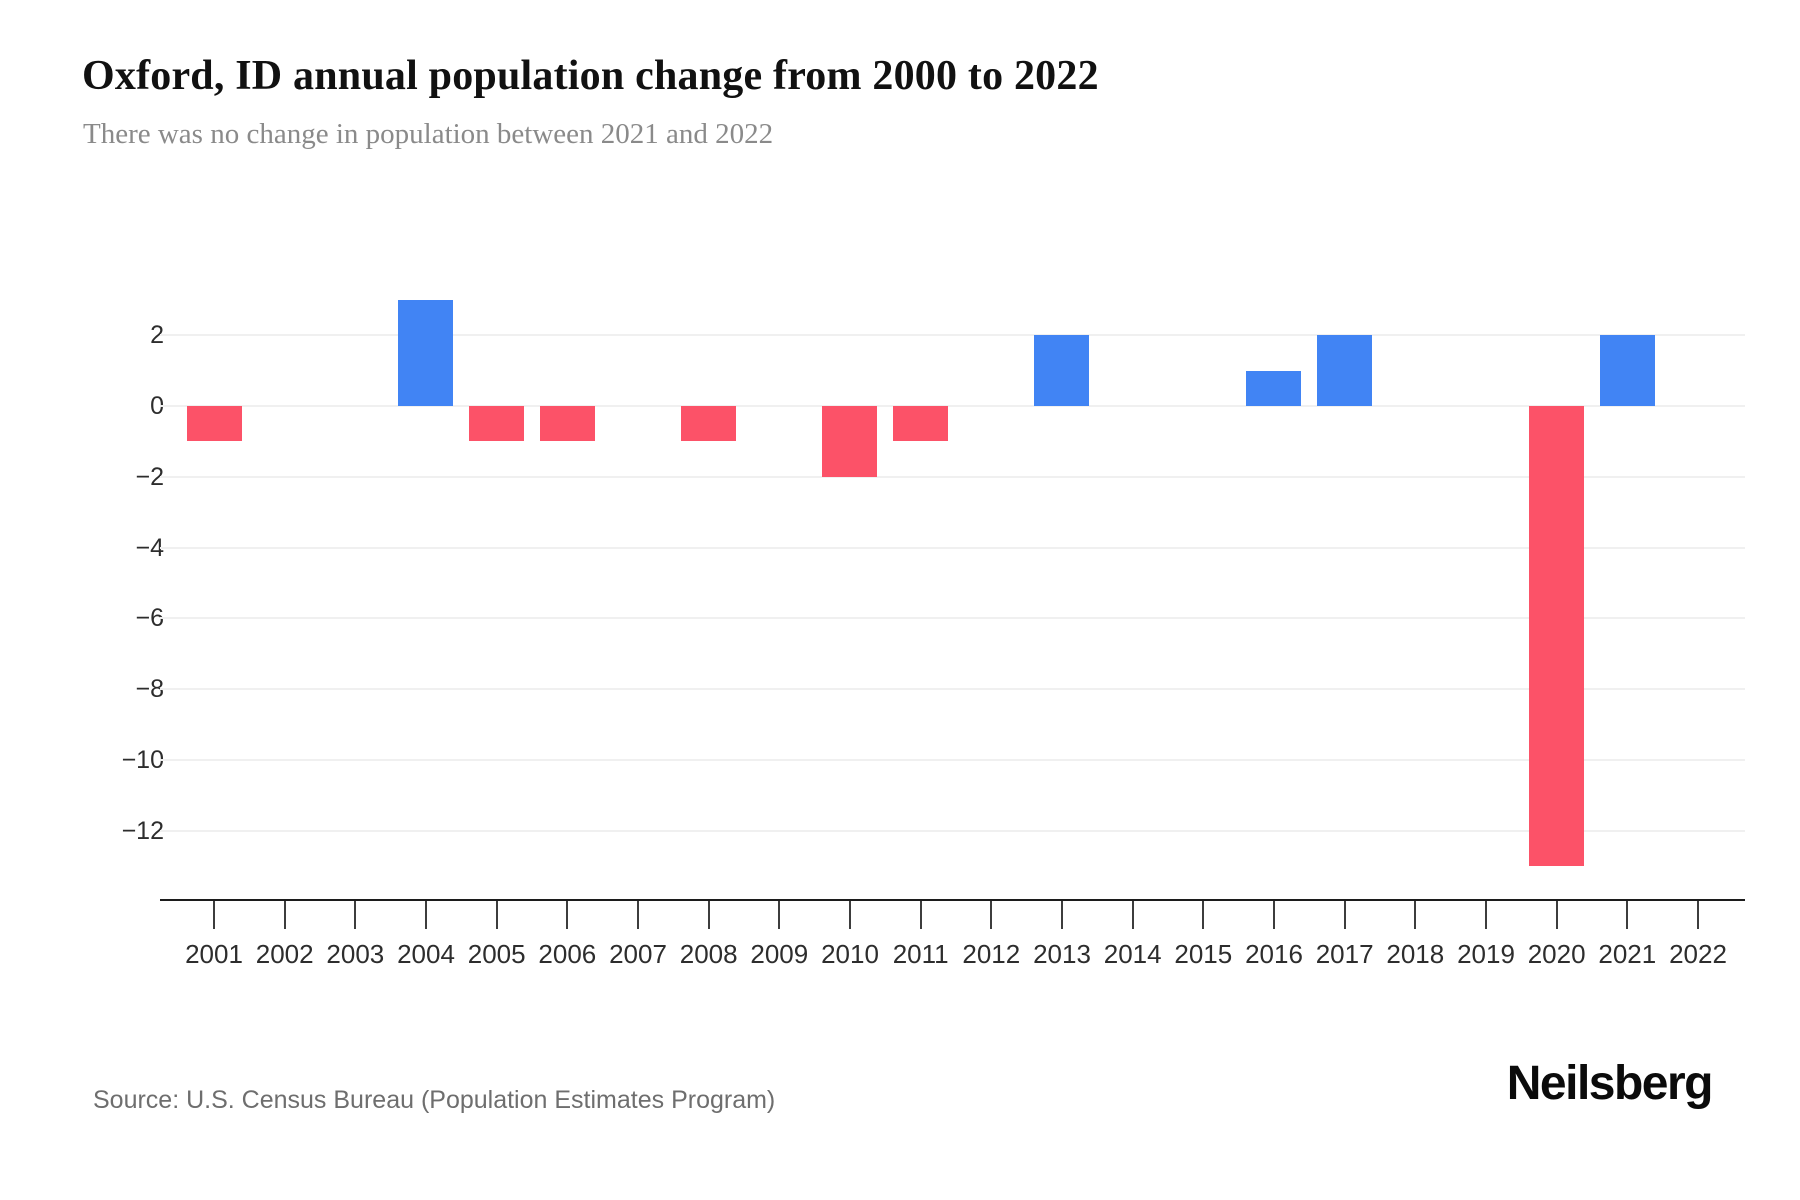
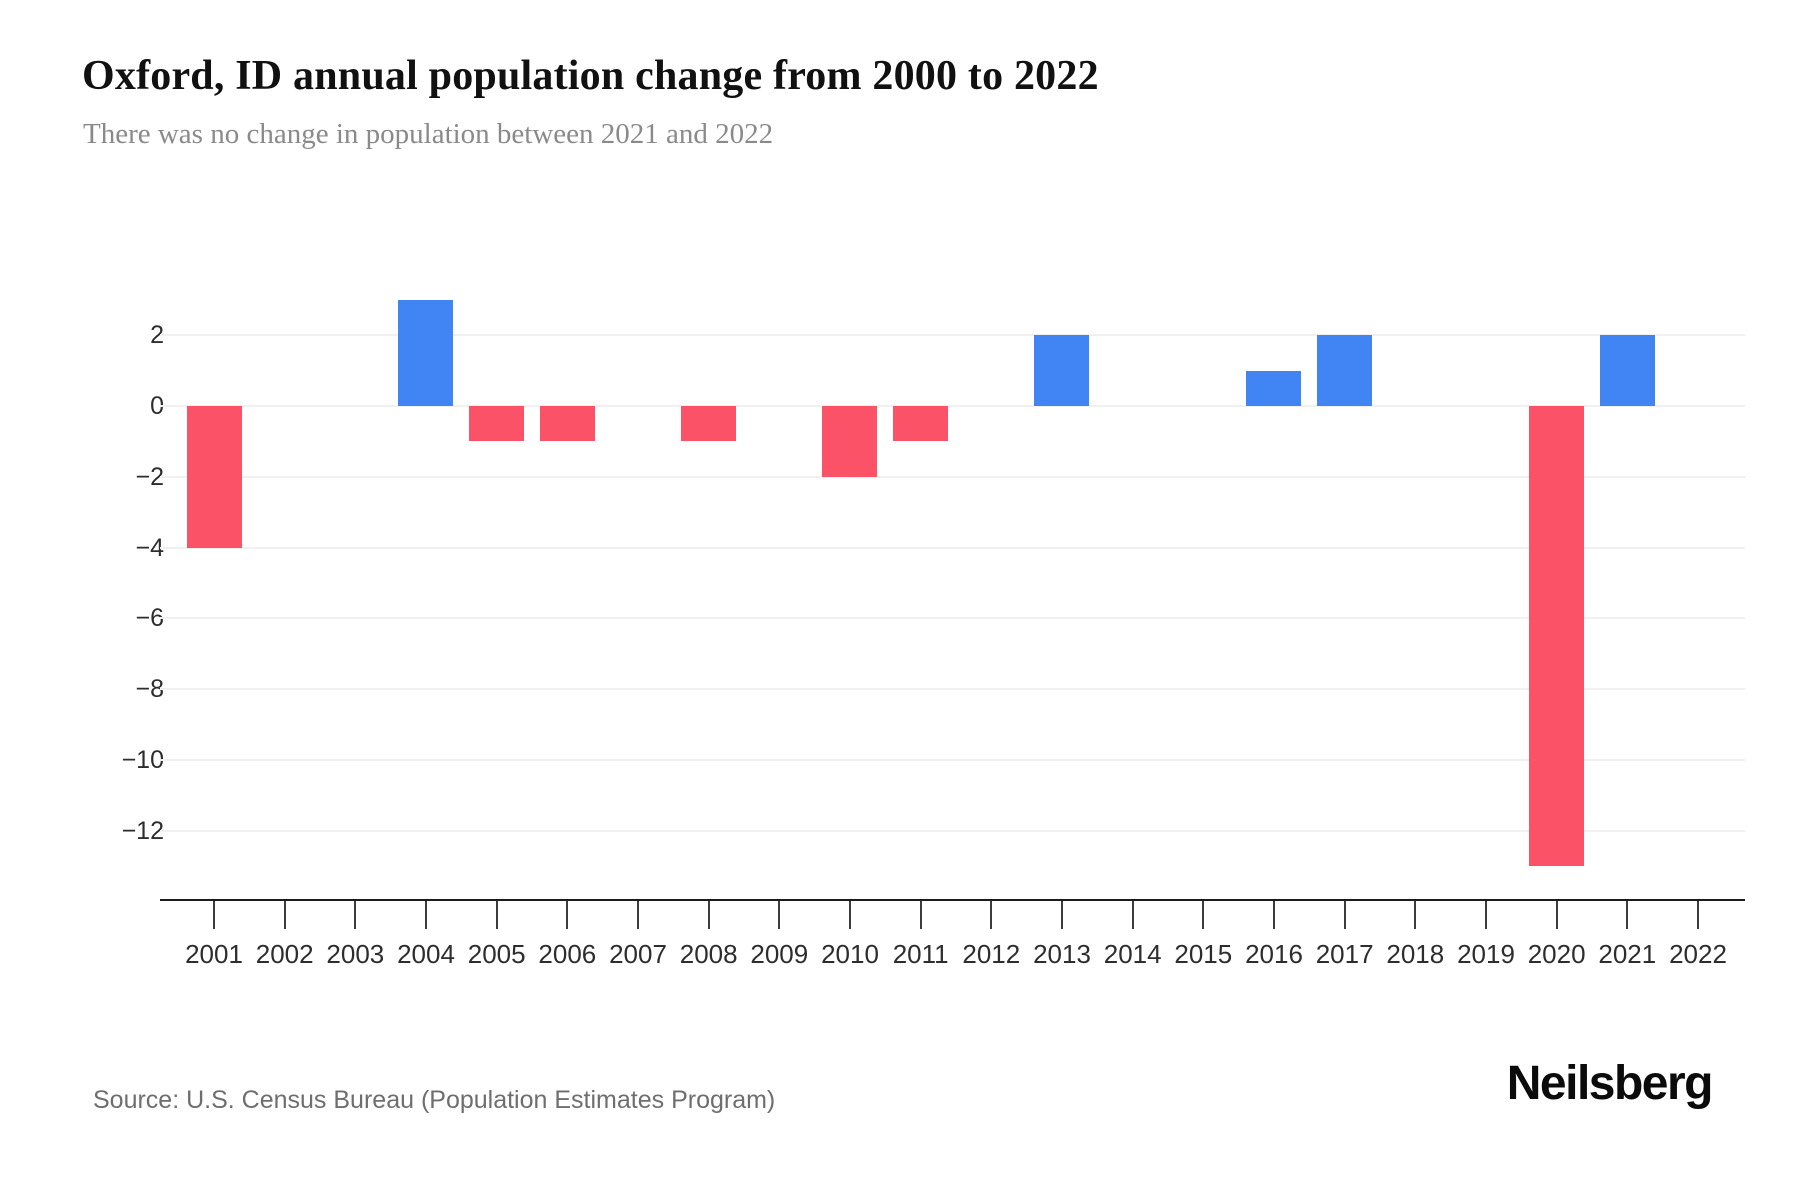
2001: -1 -> -4
